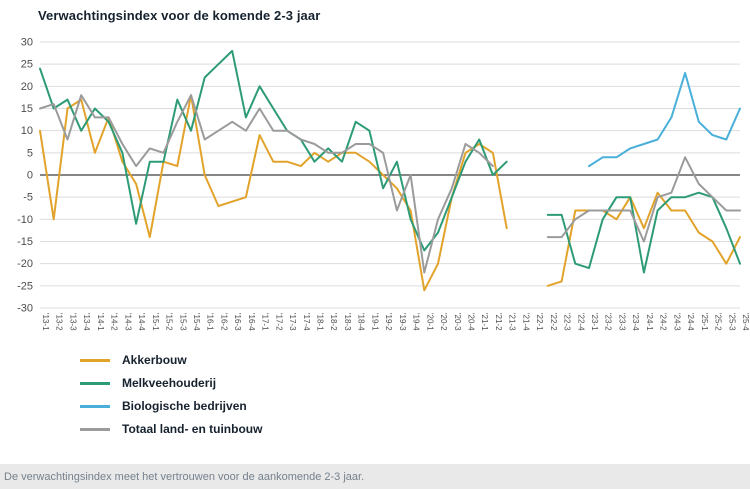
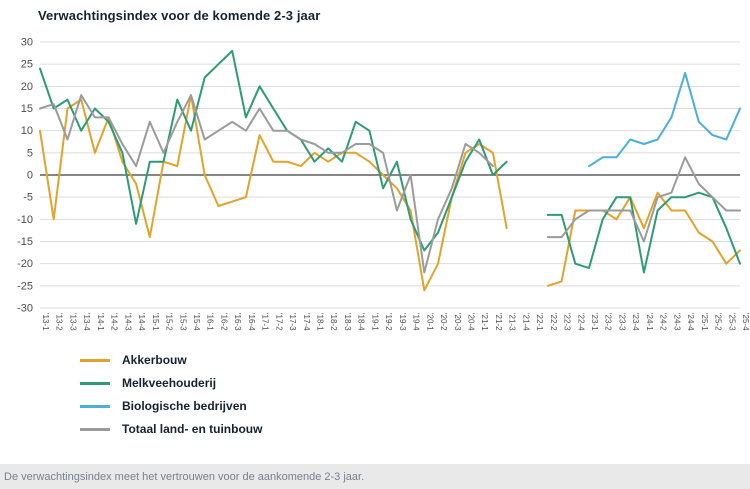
Totaal land- en tuinbouw/'15-1: 6 -> 12
Biologische bedrijven/'23-4: 6 -> 8
Akkerbouw/'25-4: -14 -> -17
